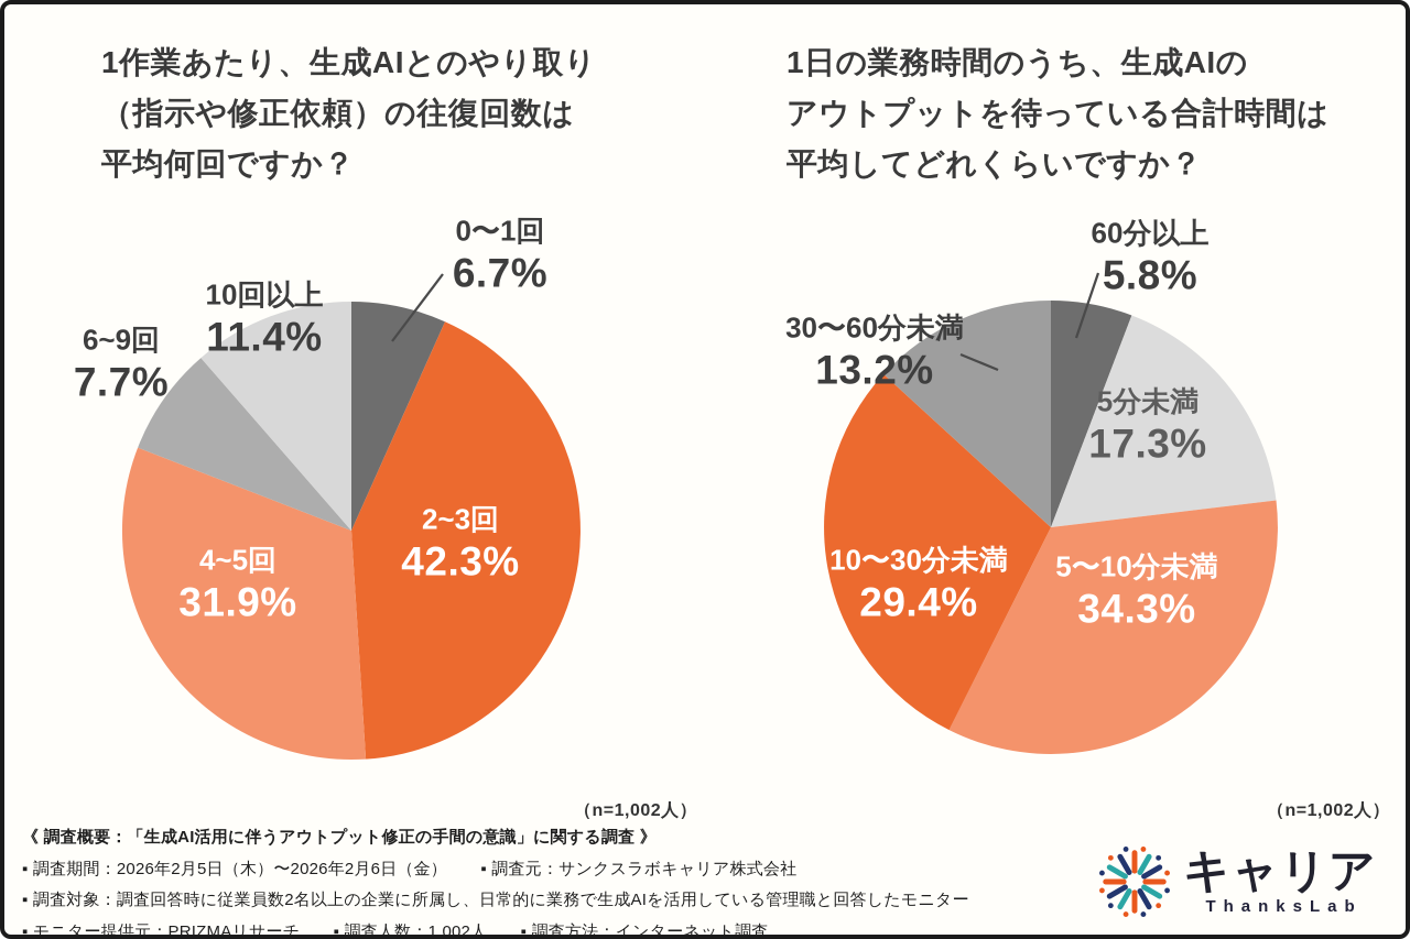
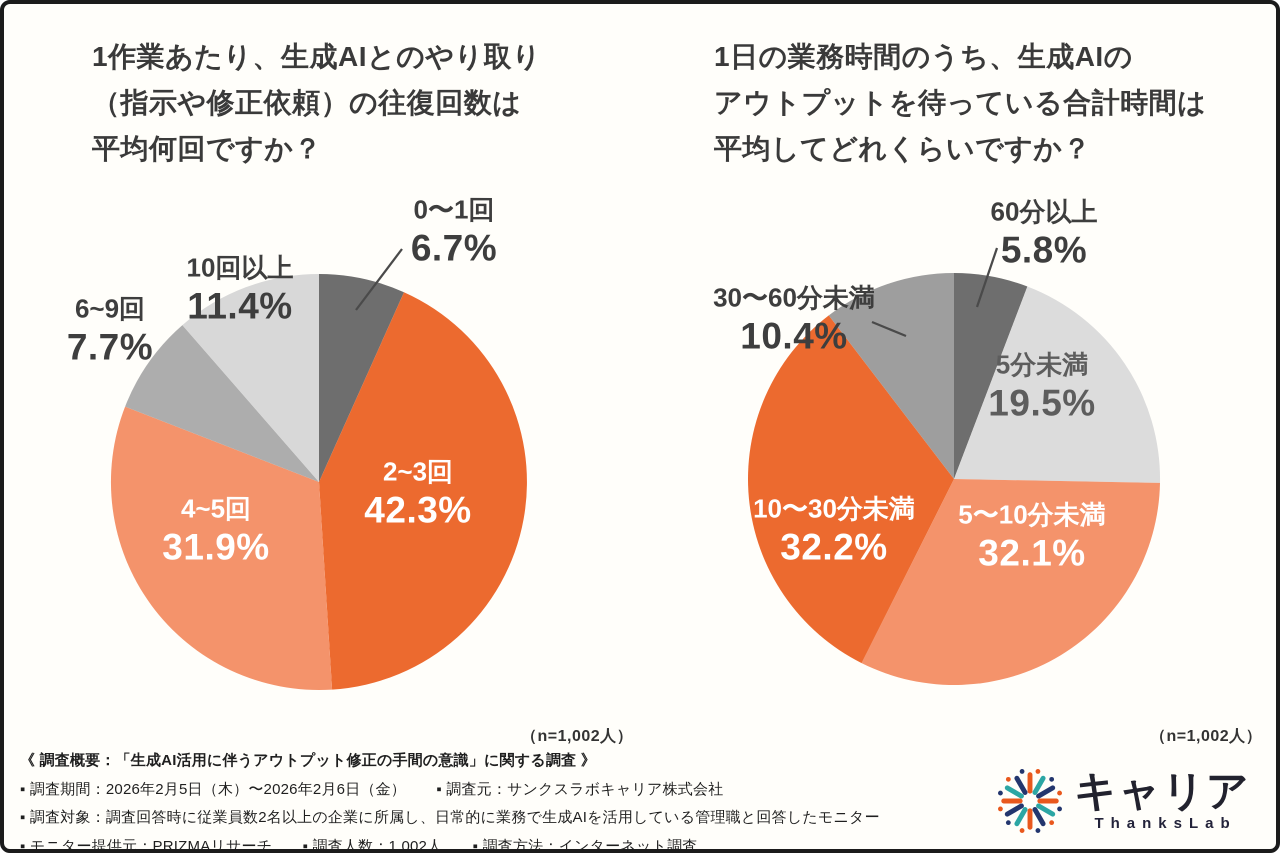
1日の業務時間のうち、生成AIのアウトプットを待っている合計時間は平均してどれくらいですか？/5分未満: 17.3% -> 19.5%
1日の業務時間のうち、生成AIのアウトプットを待っている合計時間は平均してどれくらいですか？/5〜10分未満: 34.3% -> 32.1%
1日の業務時間のうち、生成AIのアウトプットを待っている合計時間は平均してどれくらいですか？/10〜30分未満: 29.4% -> 32.2%
1日の業務時間のうち、生成AIのアウトプットを待っている合計時間は平均してどれくらいですか？/30〜60分未満: 13.2% -> 10.4%
